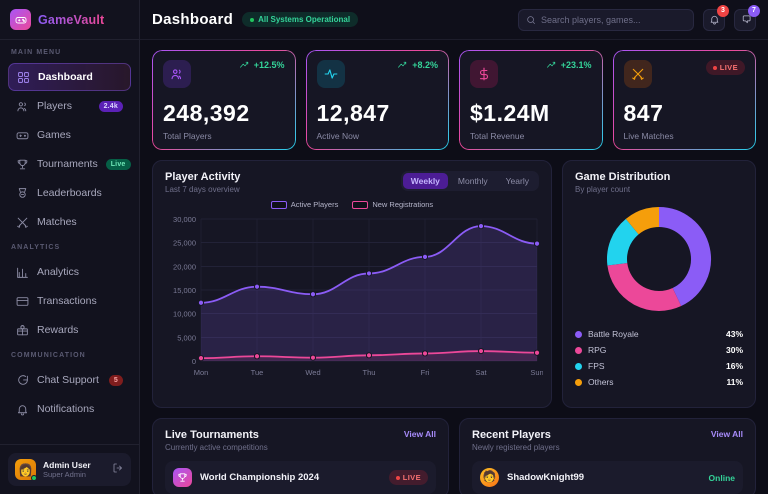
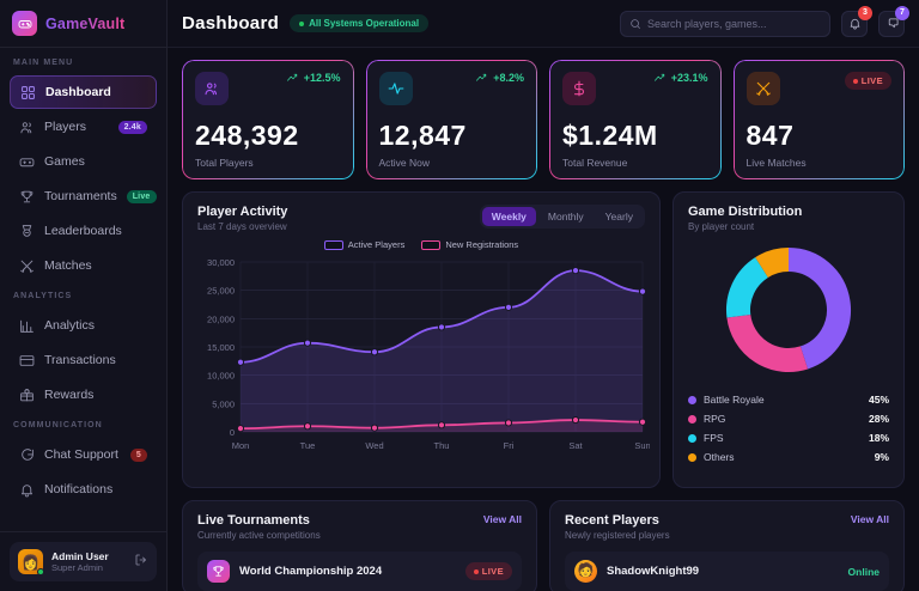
Game Distribution/Battle Royale: 43% -> 45%
Game Distribution/RPG: 30% -> 28%
Game Distribution/FPS: 16% -> 18%
Game Distribution/Others: 11% -> 9%
